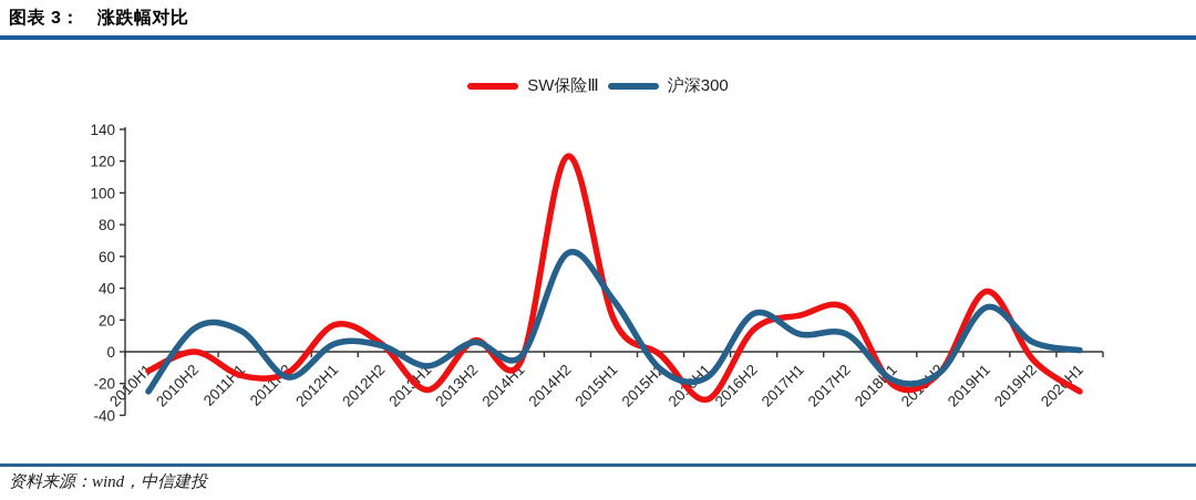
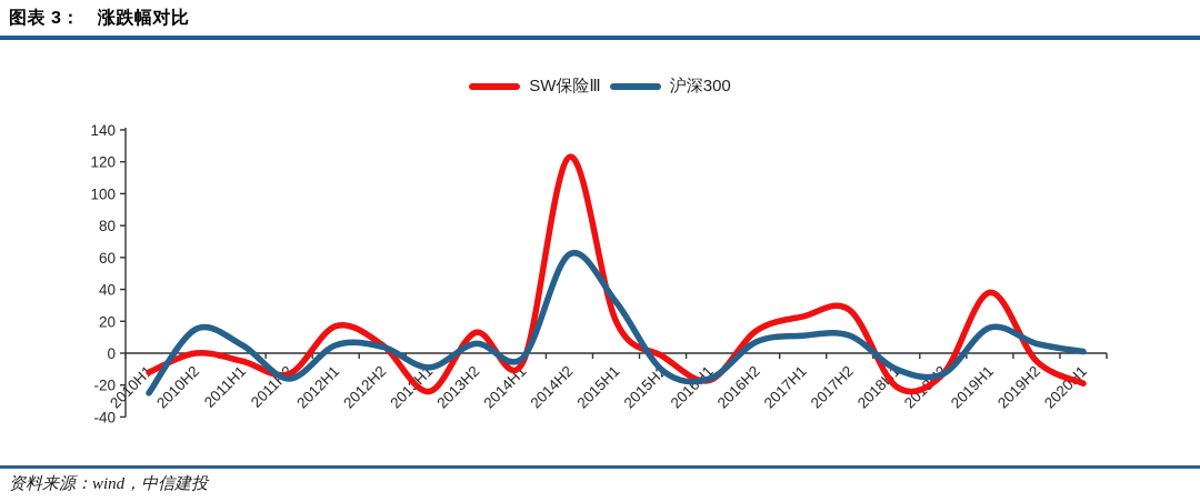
SW保险Ⅲ/2011H1: -15 -> -5
沪深300/2011H1: 13 -> 5
SW保险Ⅲ/2013H2: 7 -> 13
SW保险Ⅲ/2016H1: -30 -> -17
沪深300/2016H2: 24 -> 7
沪深300/2018H1: -18 -> -10
沪深300/2019H1: 28 -> 16
SW保险Ⅲ/2020H1: -25 -> -19
